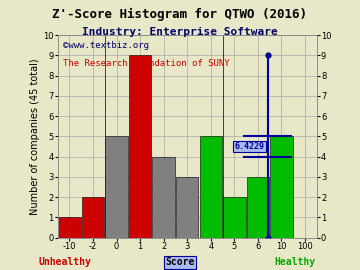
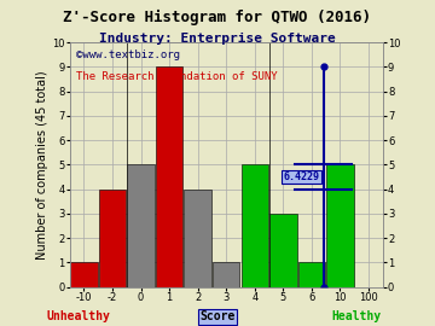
-2: 2 -> 4
3: 3 -> 1
5: 2 -> 3
6: 3 -> 1
